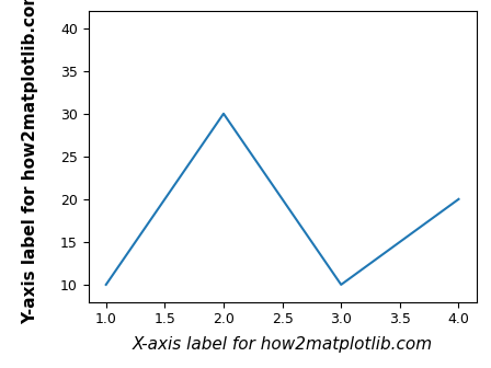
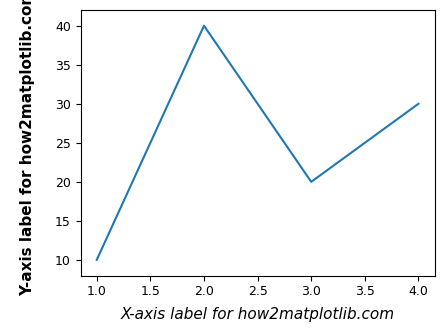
2.0: 30 -> 40
3.0: 10 -> 20
4.0: 20 -> 30
